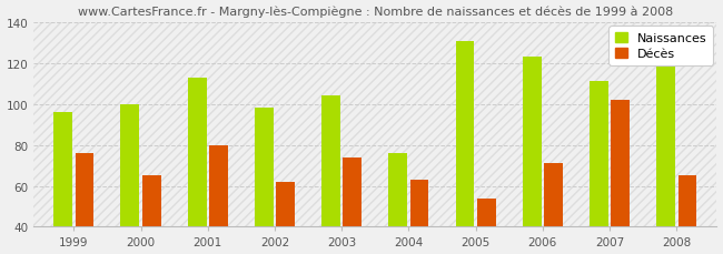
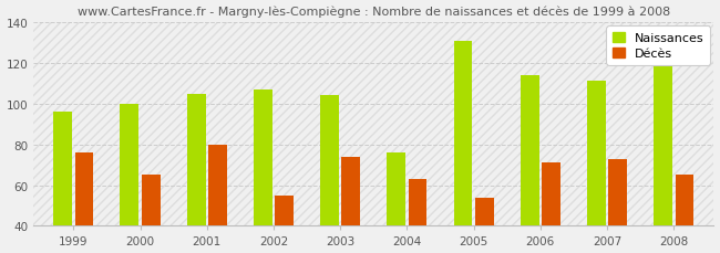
Naissances/2001: 113 -> 105
Naissances/2002: 98 -> 107
Décès/2002: 62 -> 55
Naissances/2006: 123 -> 114
Décès/2007: 102 -> 73
